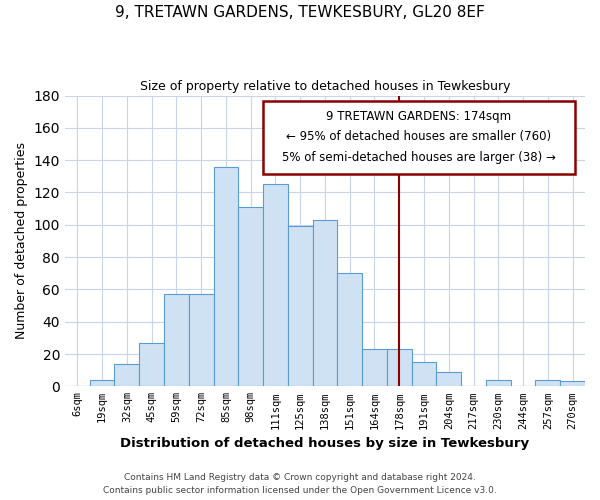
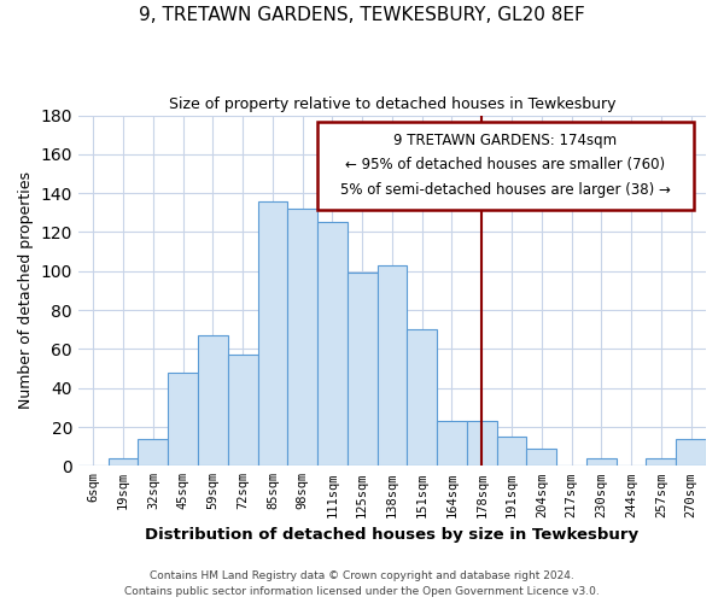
45sqm: 27 -> 48
59sqm: 57 -> 67
98sqm: 111 -> 132
270sqm: 3 -> 14
